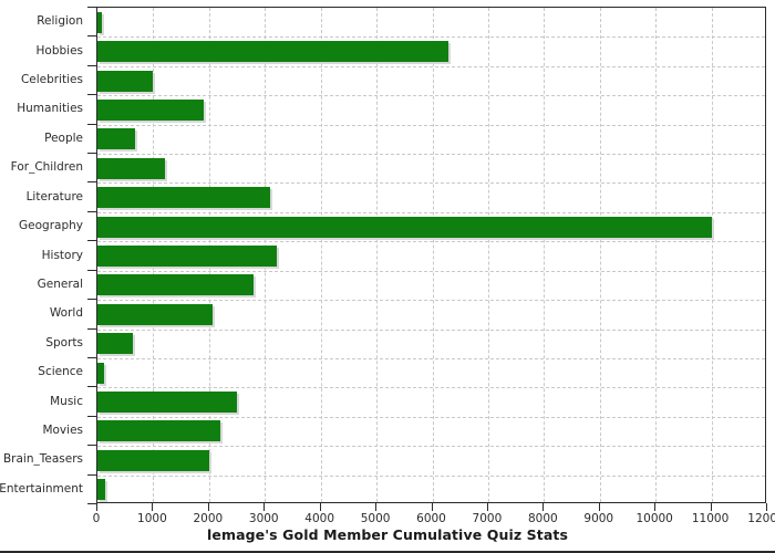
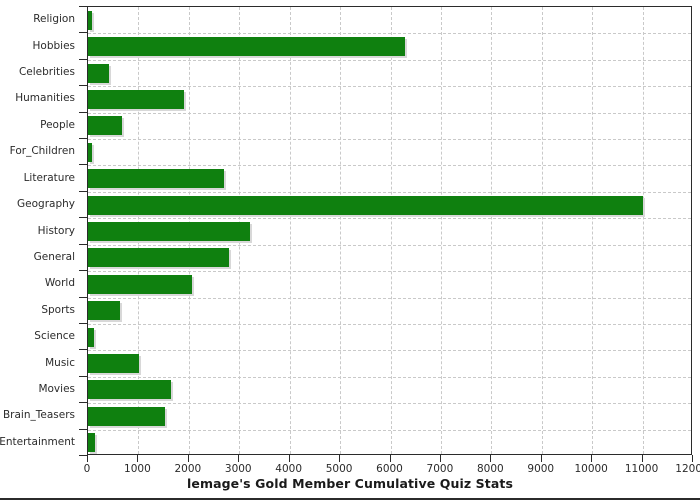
Celebrities: 1000 -> 400
For_Children: 1200 -> 100
Literature: 3100 -> 2700
Music: 2500 -> 1000
Movies: 2200 -> 1600
Brain_Teasers: 2000 -> 1500
